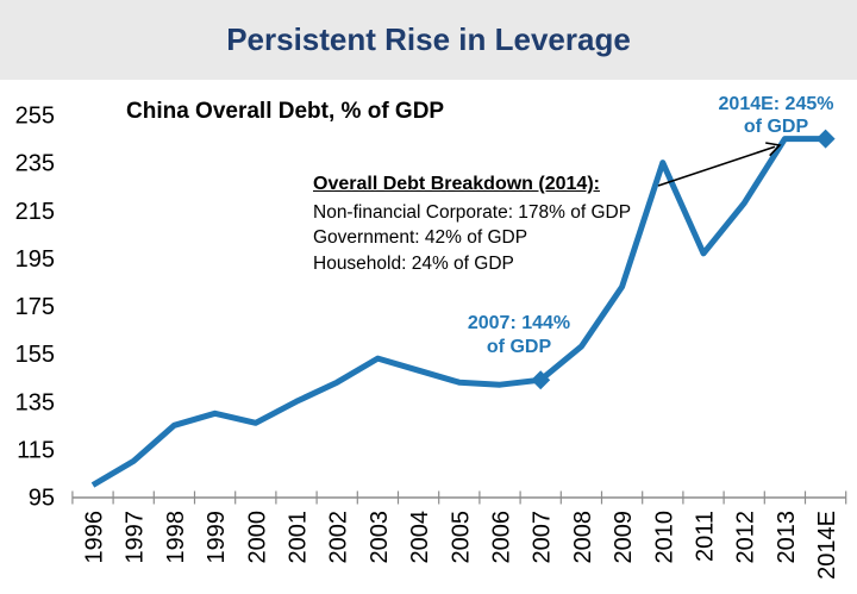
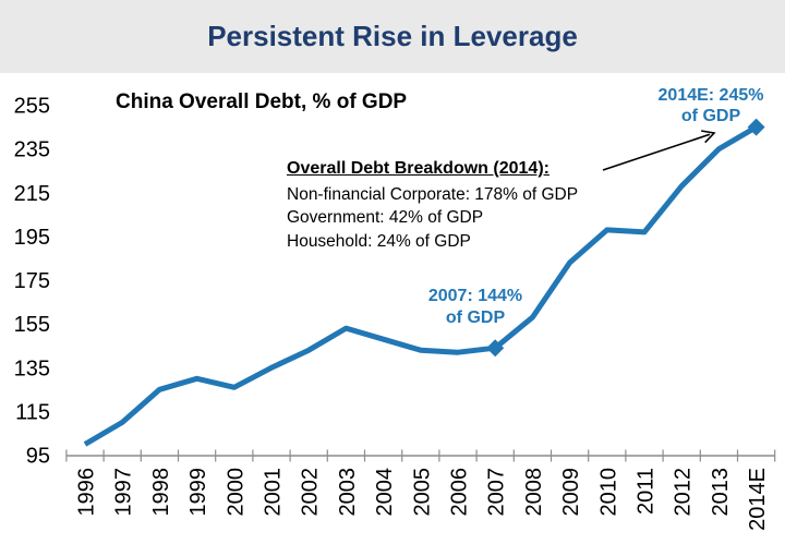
2010: 235 -> 198
2013: 245 -> 235
